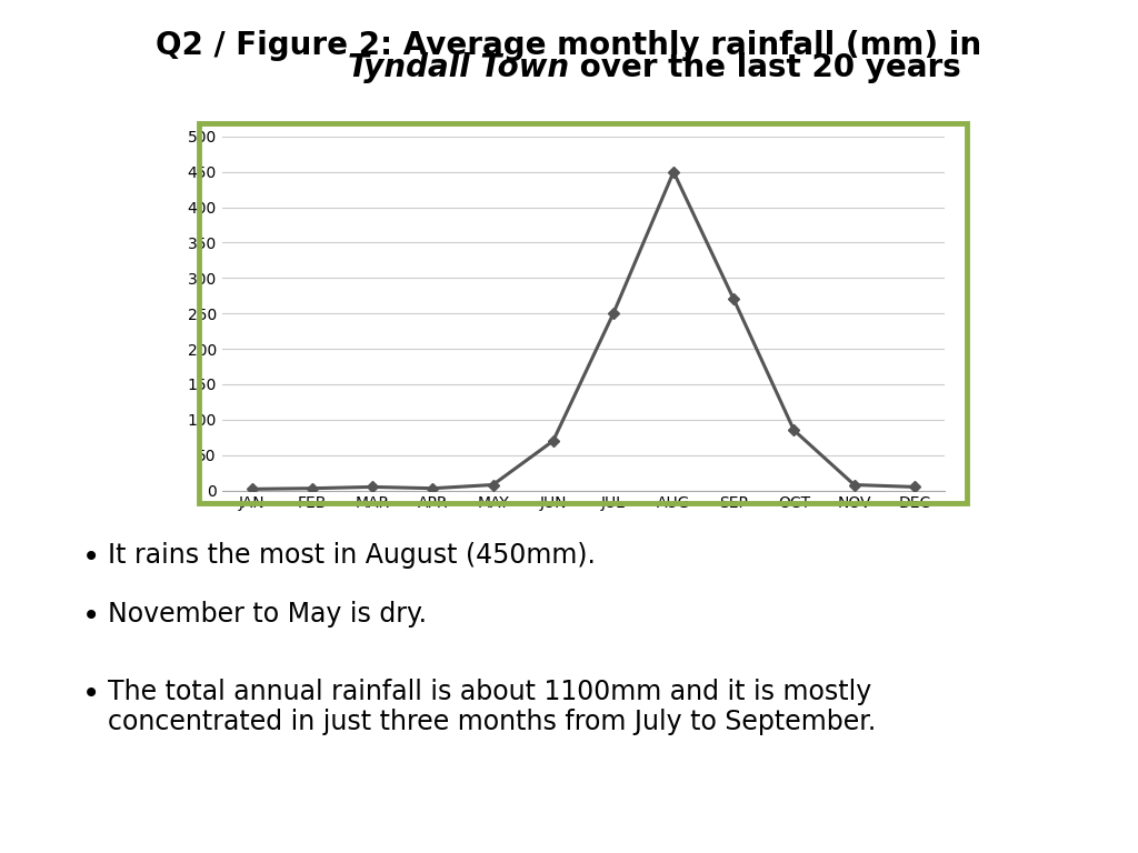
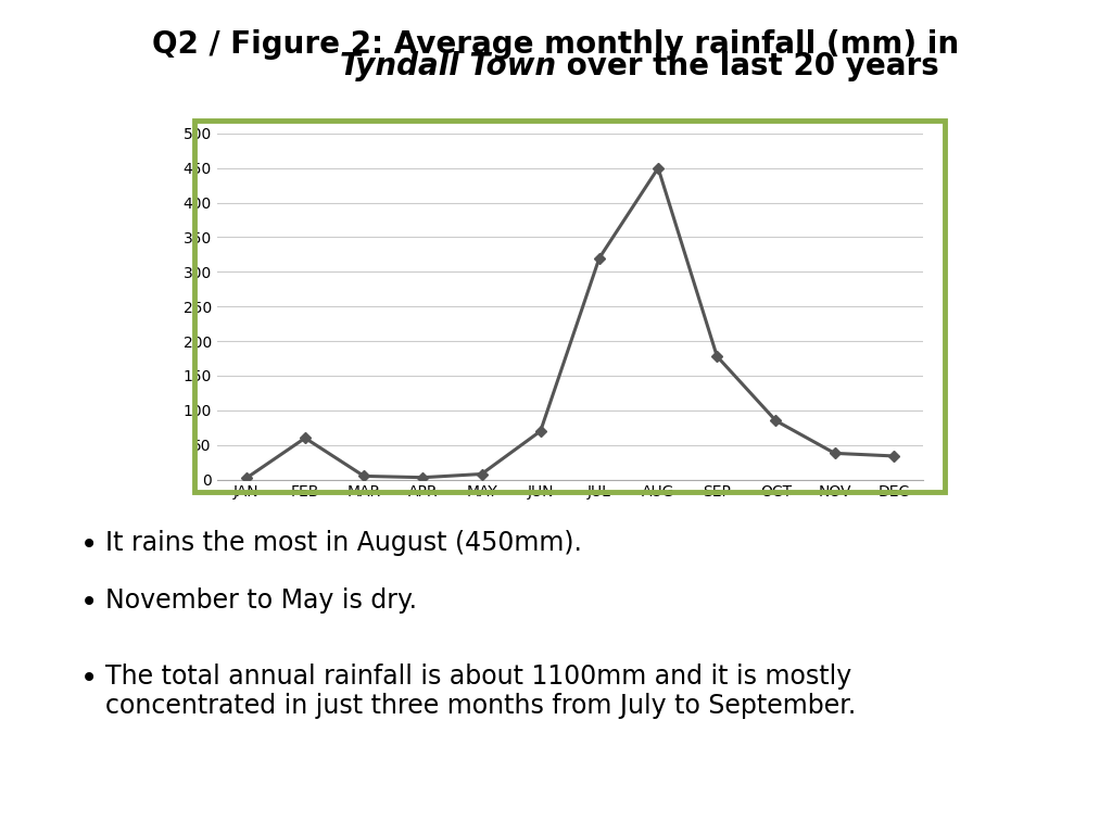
FEB: 3 -> 60
JUL: 250 -> 320
SEP: 270 -> 178
NOV: 8 -> 38
DEC: 5 -> 34
